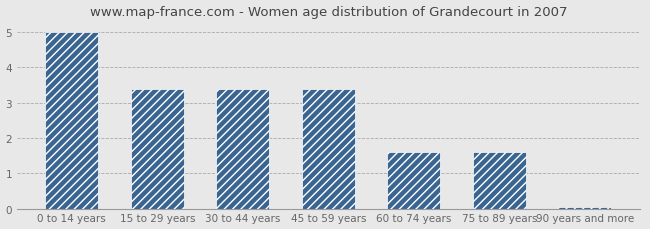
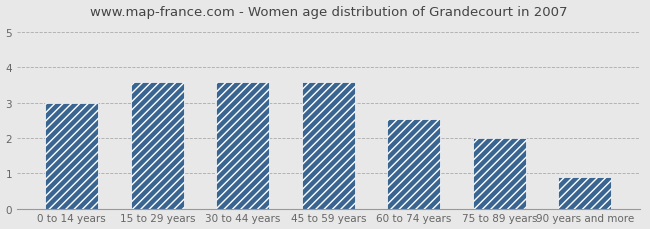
0 to 14 years: 5.00 -> 3.00
15 to 29 years: 3.40 -> 3.60
30 to 44 years: 3.40 -> 3.60
45 to 59 years: 3.40 -> 3.60
60 to 74 years: 1.60 -> 2.55
75 to 89 years: 1.60 -> 2.00
90 years and more: 0.04 -> 0.90
